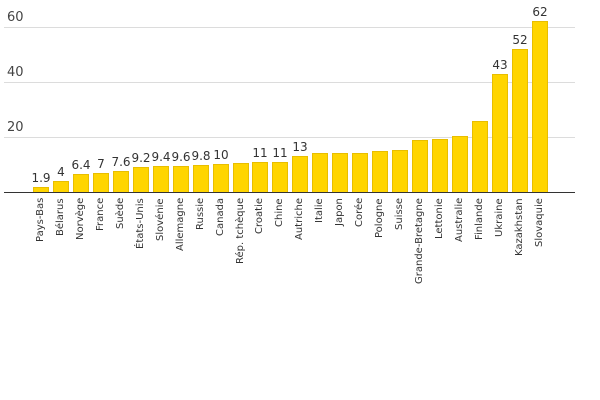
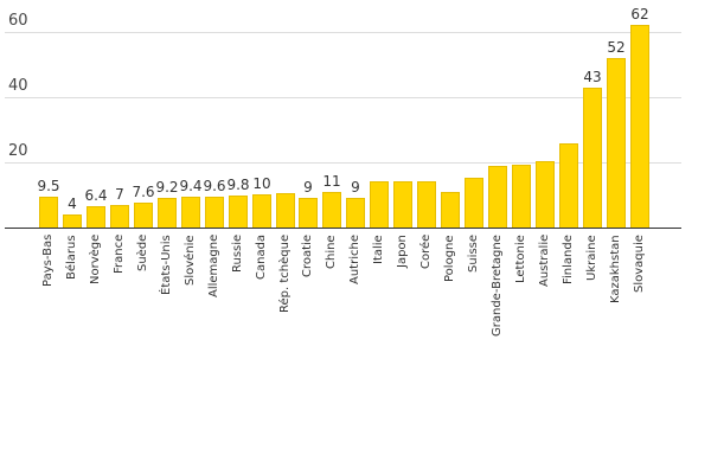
Pays-Bas: 1.9 -> 9.5
Croatie: 11 -> 9
Autriche: 13 -> 9
Pologne: 15 -> 11
